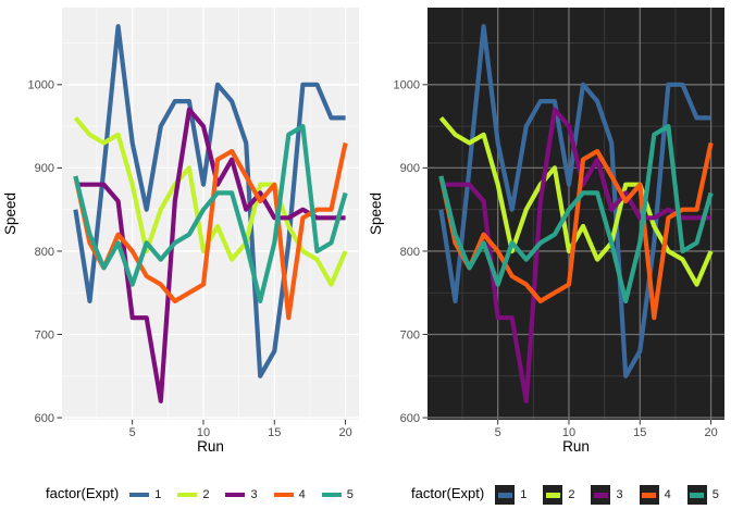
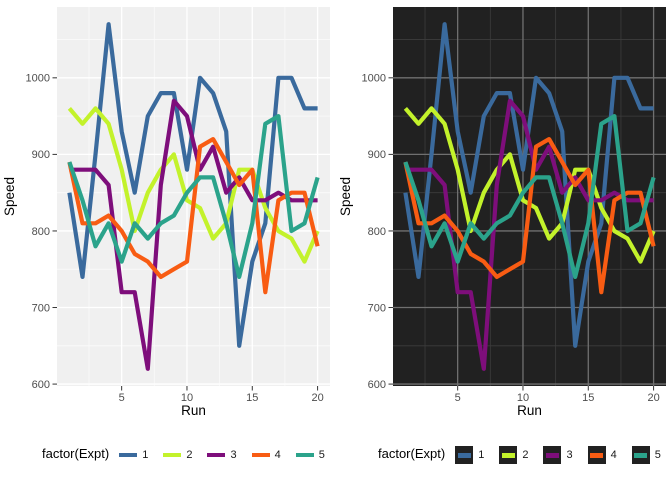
5/2: 820 -> 840
2/3: 930 -> 960
4/3: 780 -> 810
2/10: 800 -> 840
1/15: 680 -> 760
4/20: 930 -> 780
